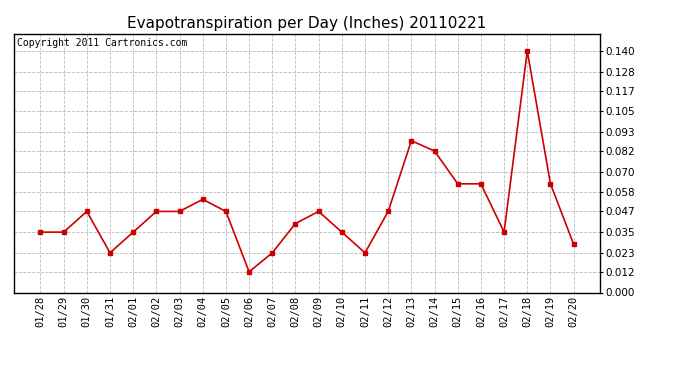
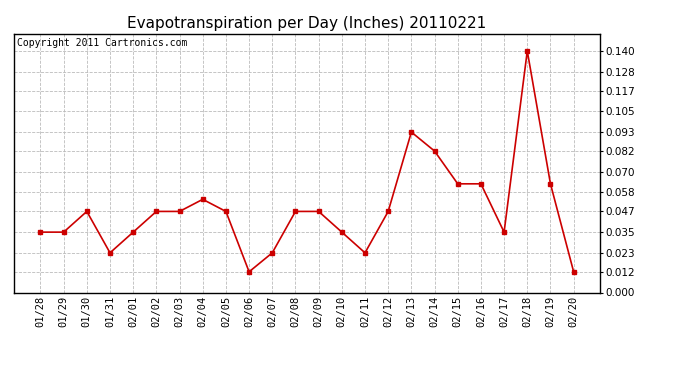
02/08: 0.040 -> 0.047
02/13: 0.088 -> 0.093
02/20: 0.028 -> 0.012
